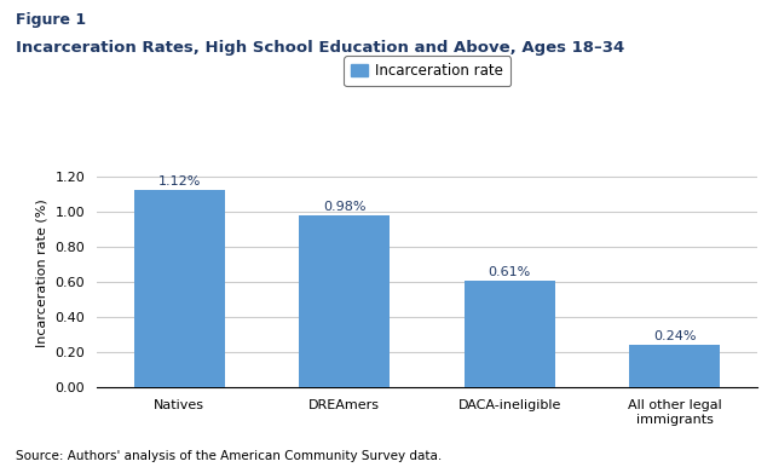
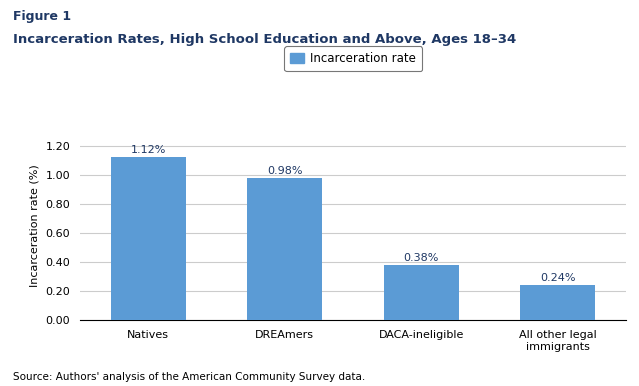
DACA-ineligible: 0.61% -> 0.38%
